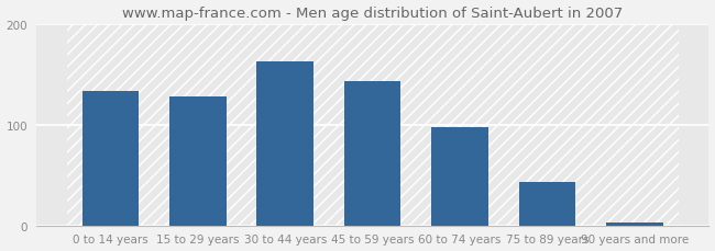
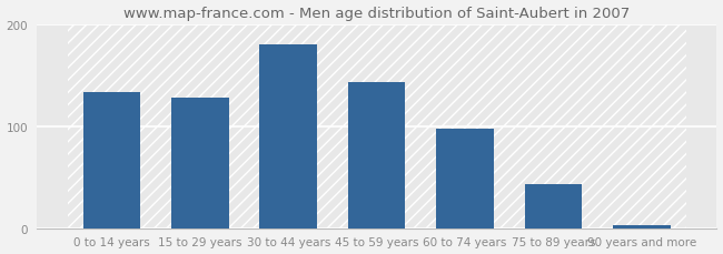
30 to 44 years: 163 -> 180
